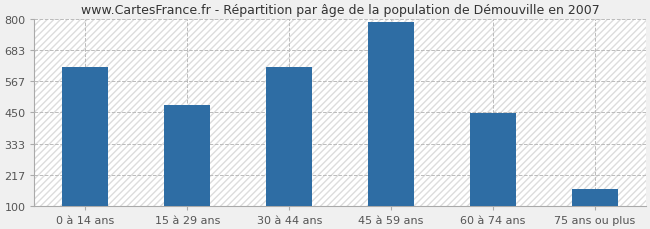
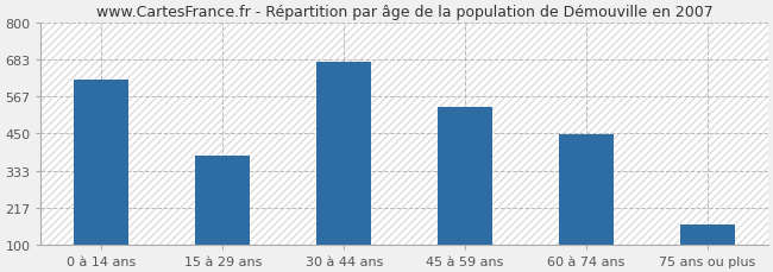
15 à 29 ans: 477 -> 380
30 à 44 ans: 621 -> 675
45 à 59 ans: 787 -> 535
